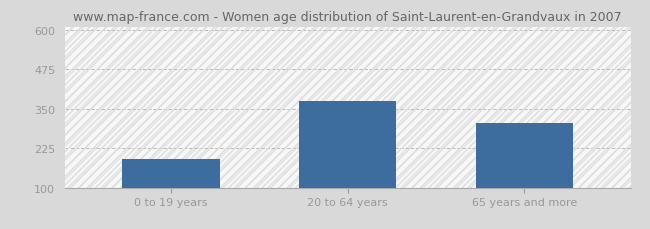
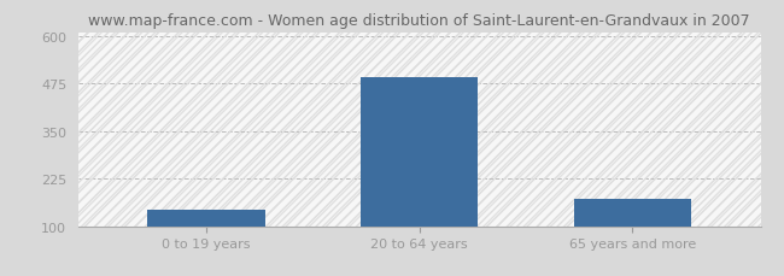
0 to 19 years: 190 -> 143
20 to 64 years: 375 -> 493
65 years and more: 305 -> 172
